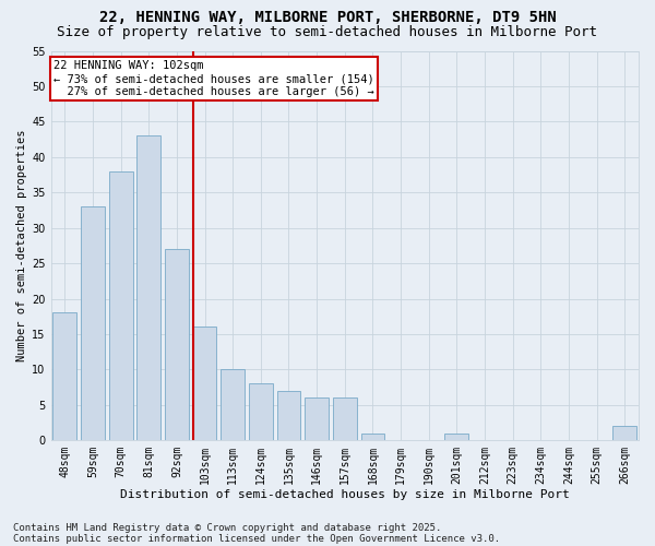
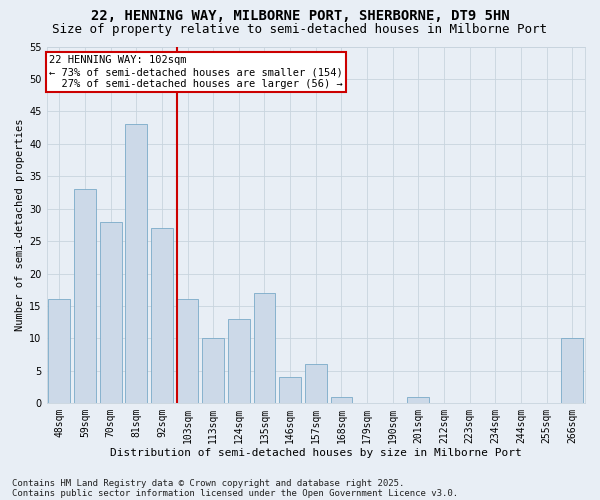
48sqm: 18 -> 16
70sqm: 38 -> 28
124sqm: 8 -> 13
135sqm: 7 -> 17
146sqm: 6 -> 4
266sqm: 2 -> 10
